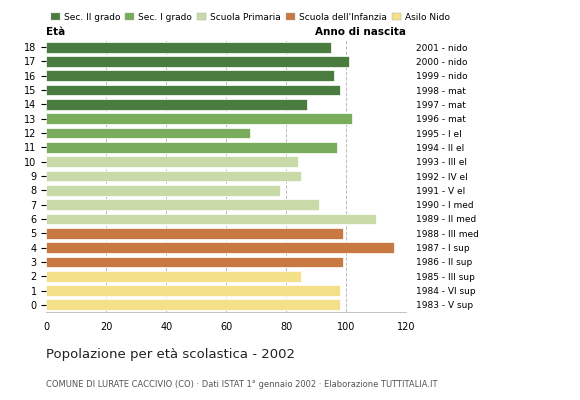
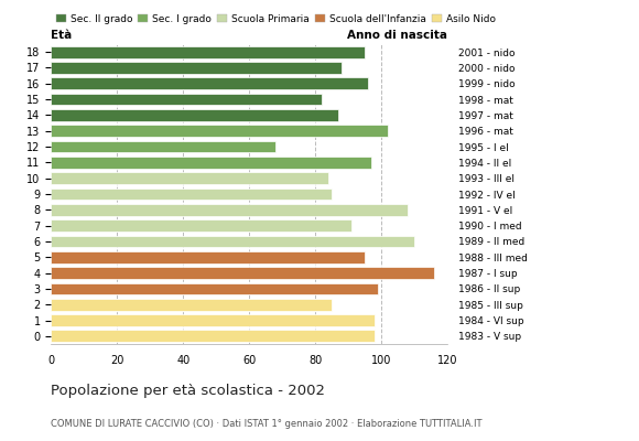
17: 101 -> 88
15: 98 -> 82
8: 78 -> 108
5: 99 -> 95
